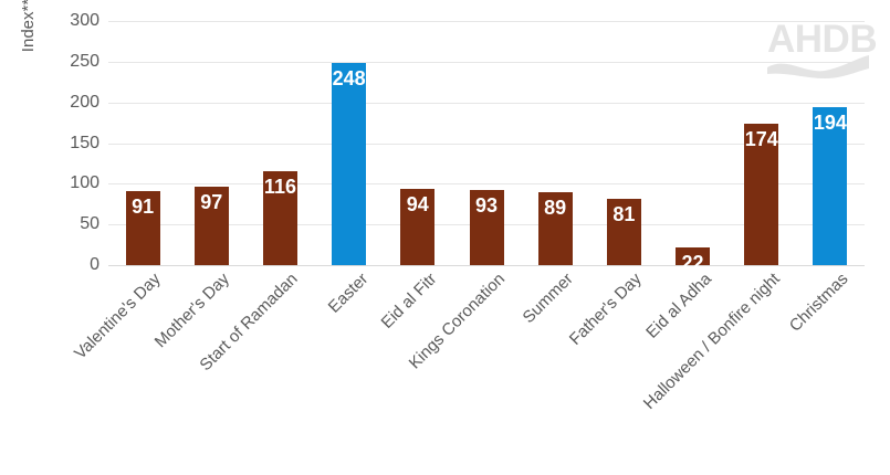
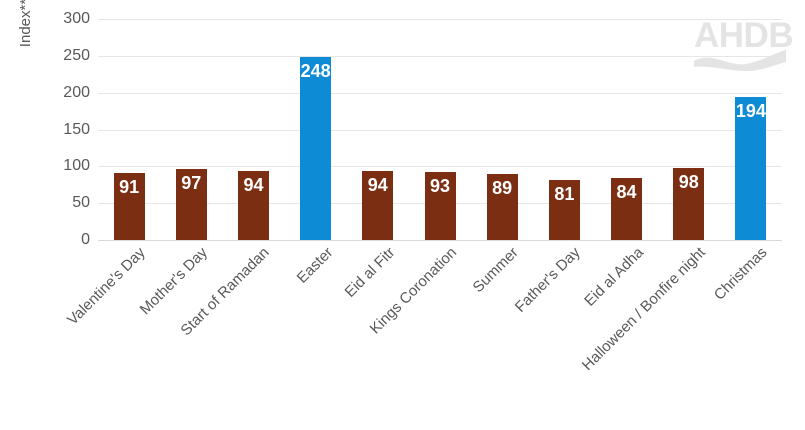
Start of Ramadan: 116 -> 94
Eid al Adha: 22 -> 84
Halloween / Bonfire night: 174 -> 98
